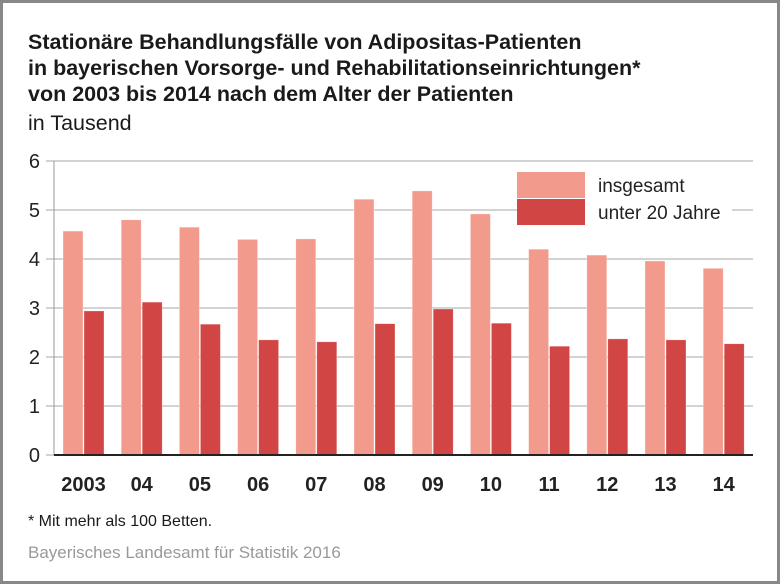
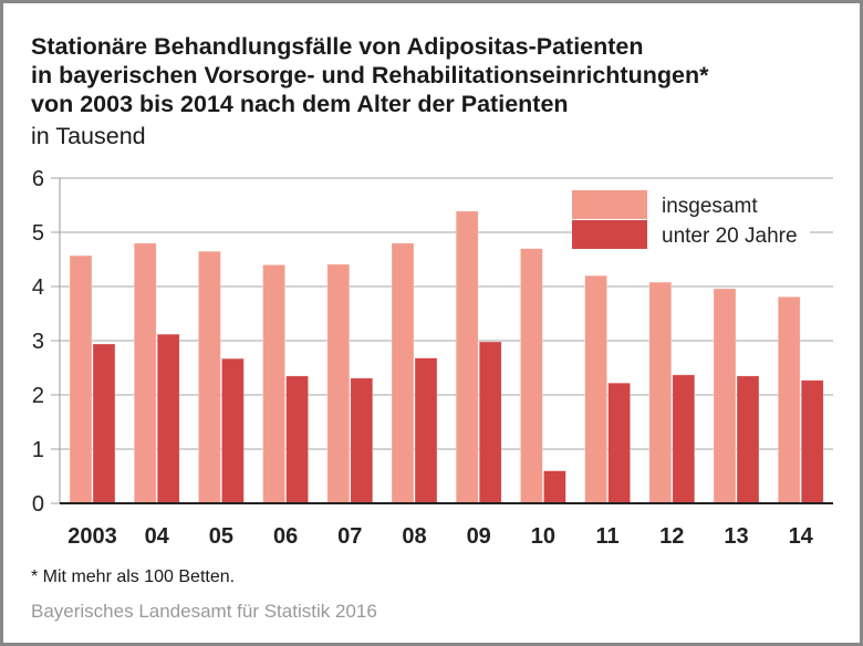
insgesamt/08: 5.2 -> 4.8
insgesamt/10: 4.9 -> 4.7
unter 20 Jahre/10: 2.7 -> 0.6
